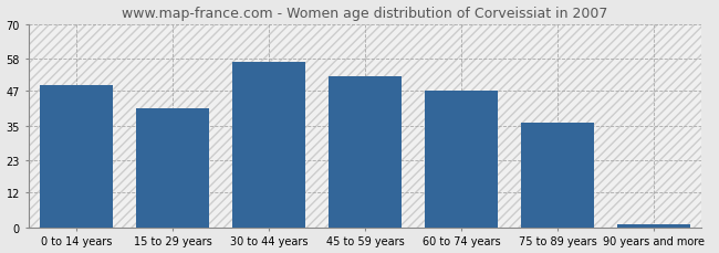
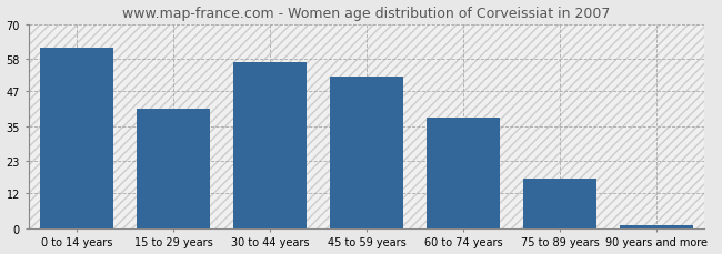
0 to 14 years: 49 -> 62
60 to 74 years: 47 -> 38
75 to 89 years: 36 -> 17
